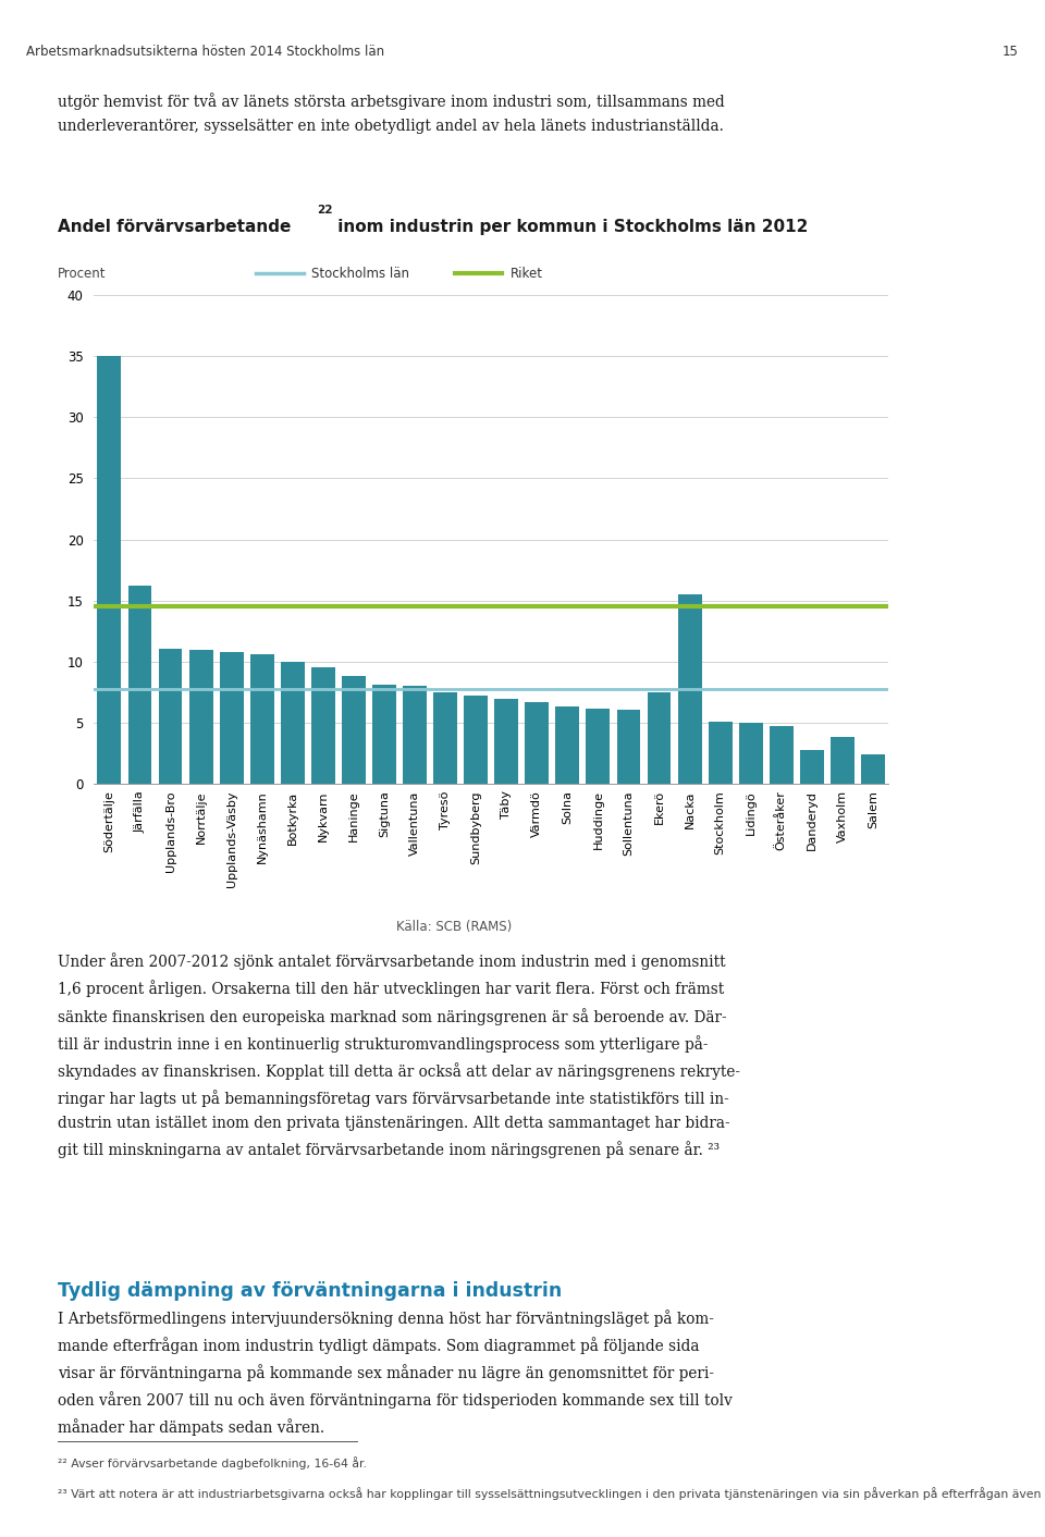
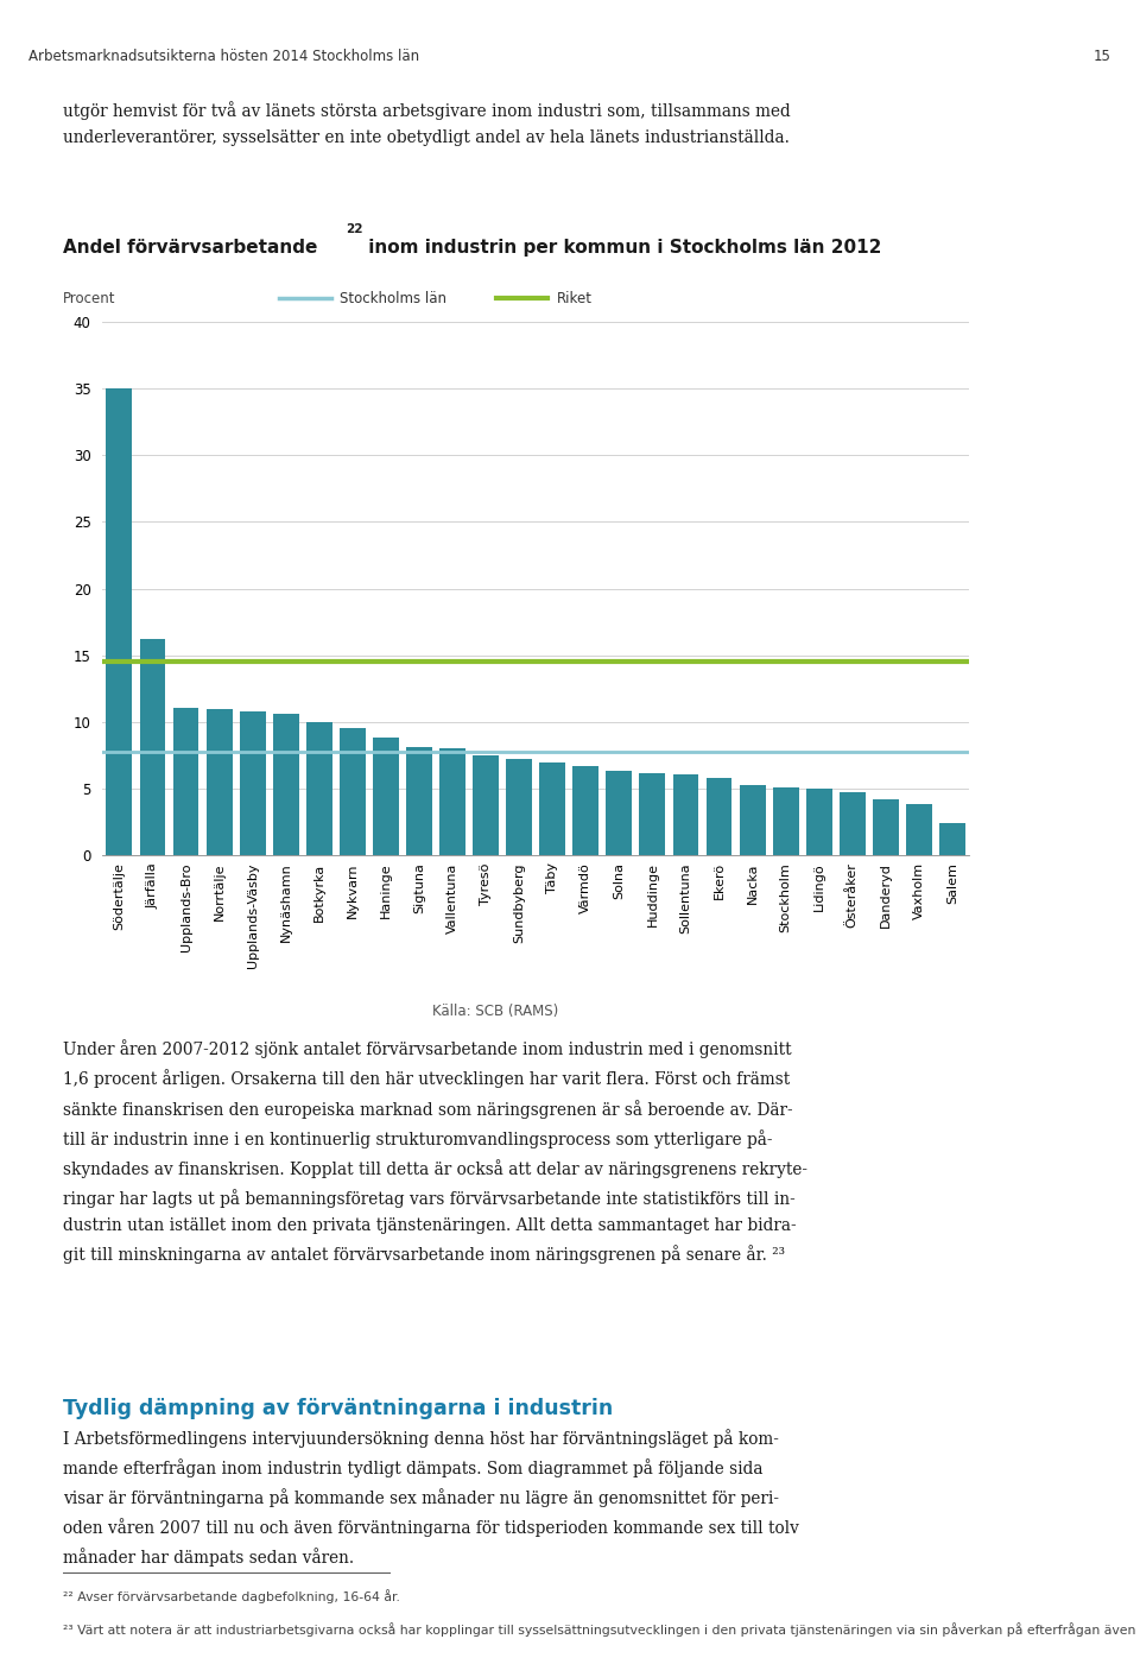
Ekerö: 7.5 -> 5.8
Nacka: 15.5 -> 5.3
Danderyd: 2.8 -> 4.2
